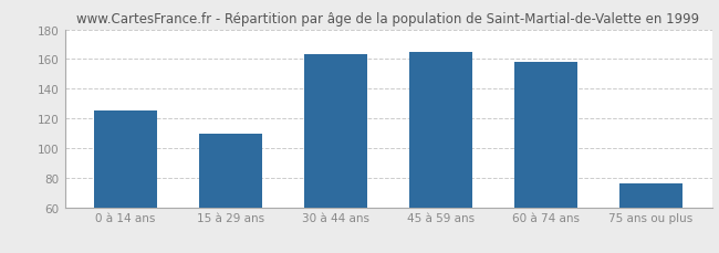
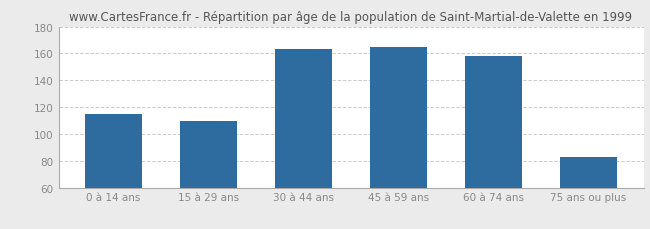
0 à 14 ans: 125 -> 115
75 ans ou plus: 76 -> 83
